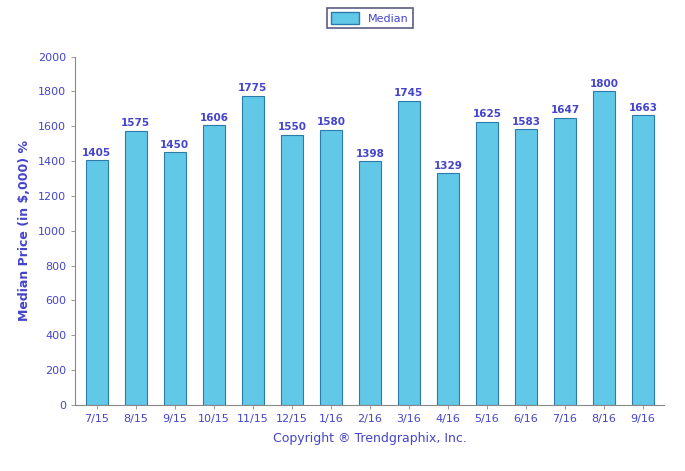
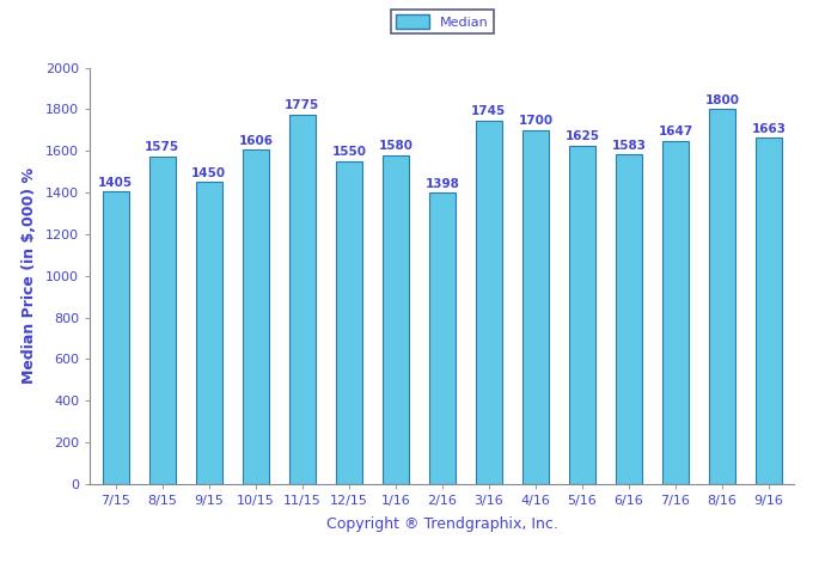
4/16: 1329 -> 1700
